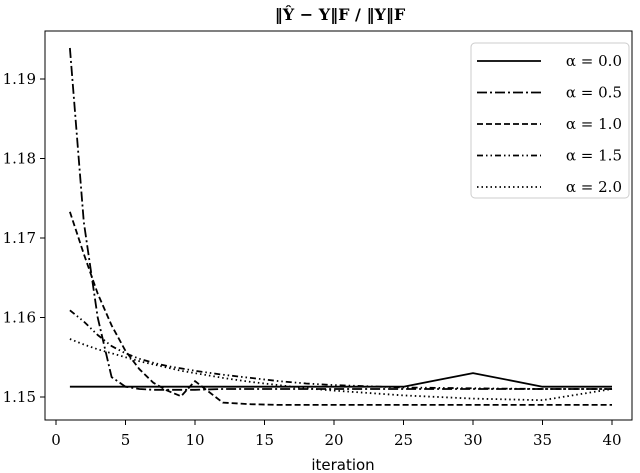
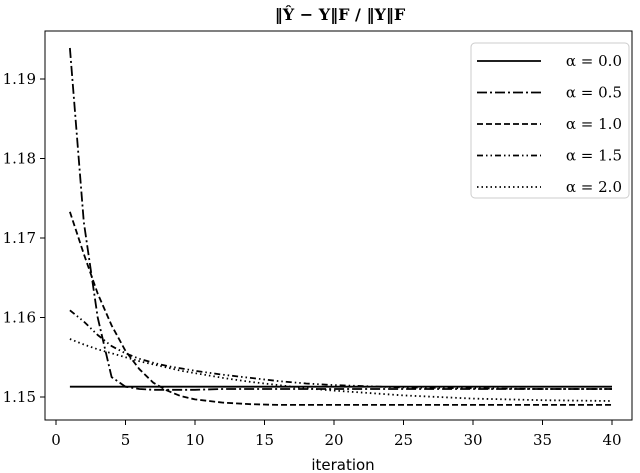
α = 1.0/10: 1.152 -> 1.150
α = 0.0/30: 1.153 -> 1.151
α = 2.0/40: 1.151 -> 1.149
